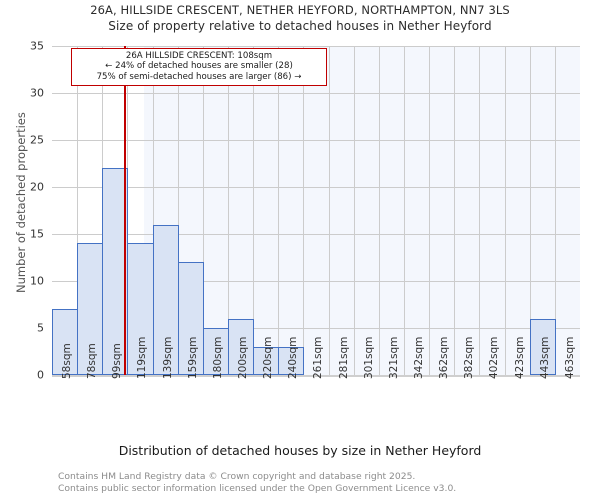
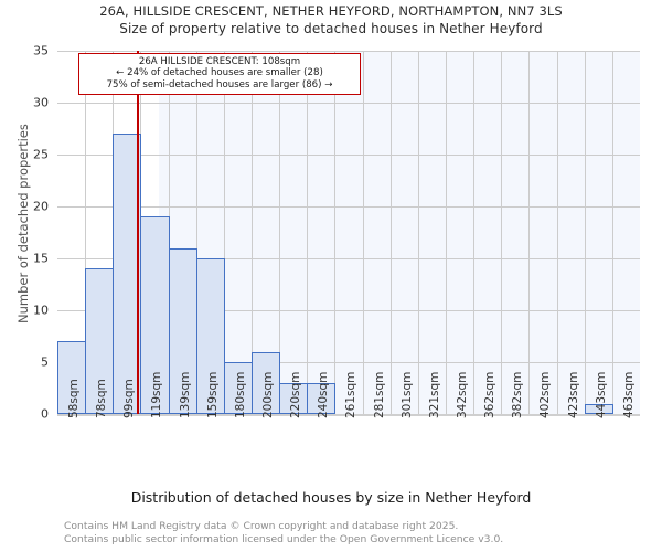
99sqm: 22 -> 27
119sqm: 14 -> 19
159sqm: 12 -> 15
443sqm: 6 -> 1
